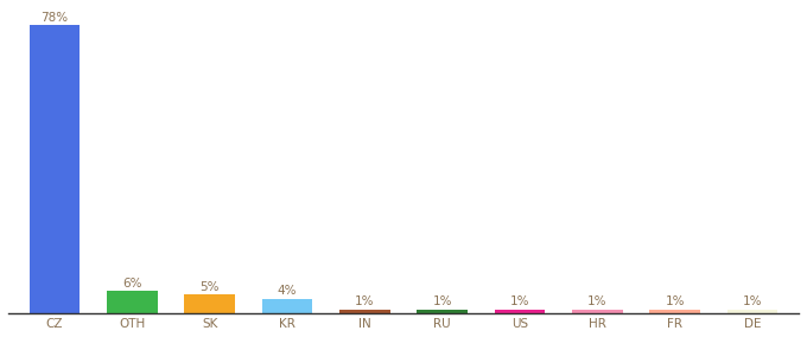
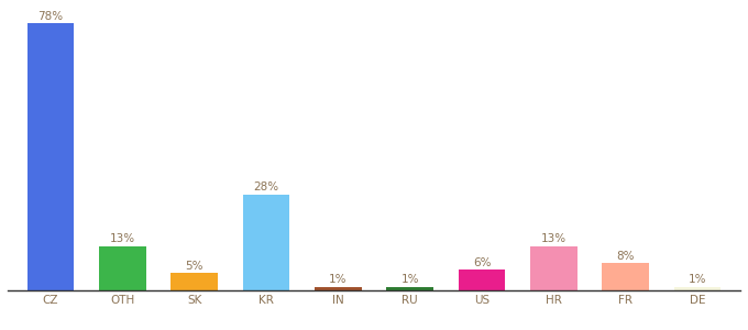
OTH: 6% -> 13%
KR: 4% -> 28%
US: 1% -> 6%
HR: 1% -> 13%
FR: 1% -> 8%
